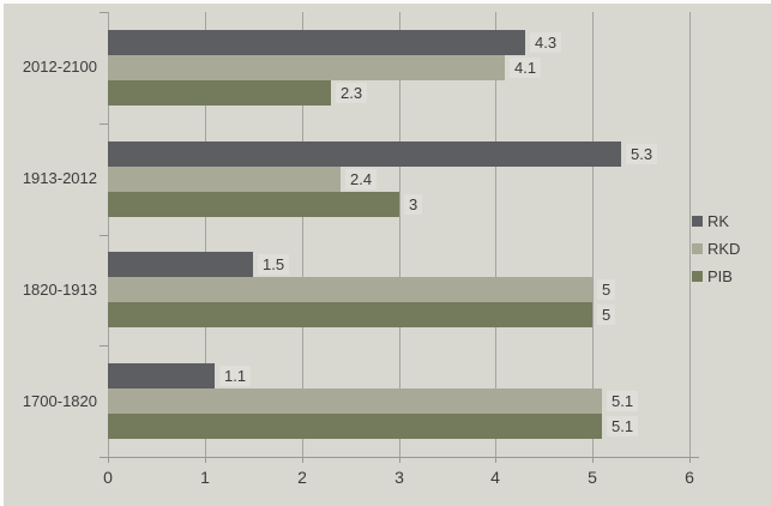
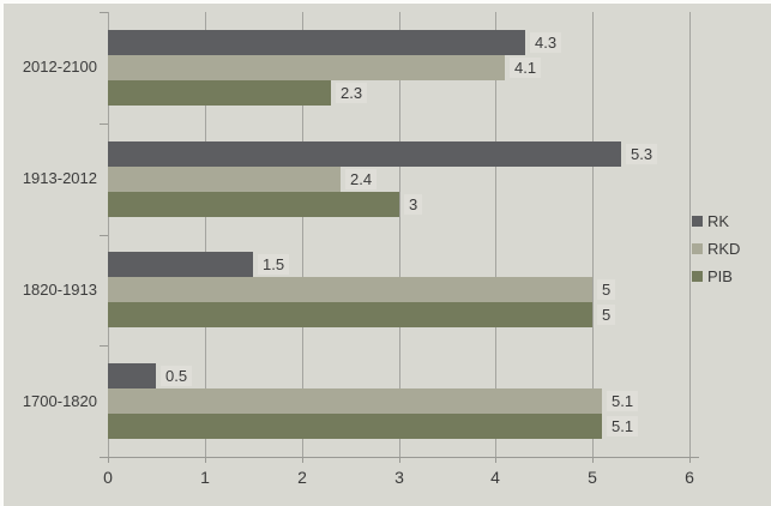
RK/1700-1820: 1.1 -> 0.5
